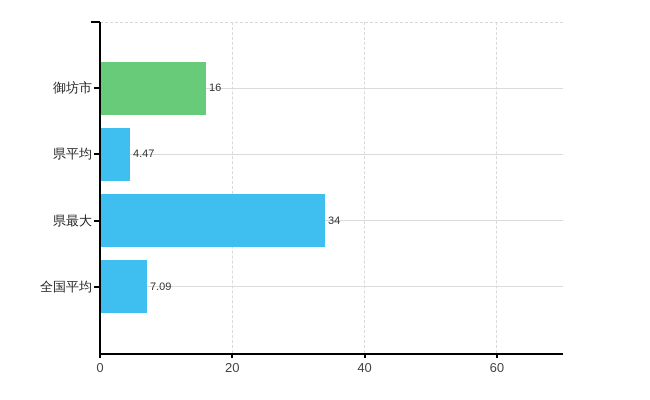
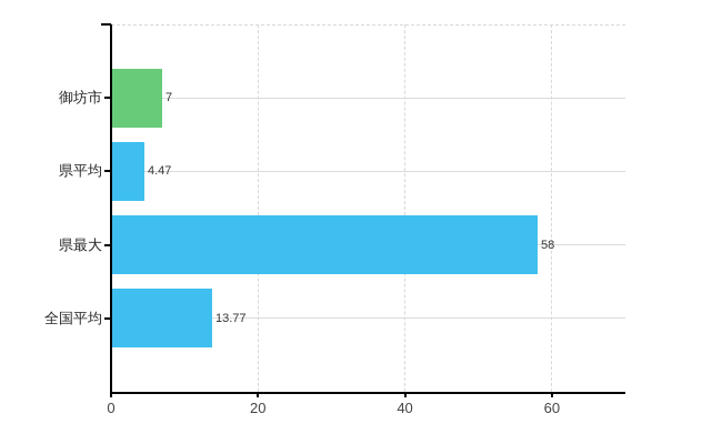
御坊市: 16 -> 7
県最大: 34 -> 58
全国平均: 7.09 -> 13.77
